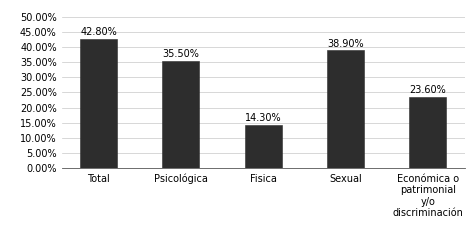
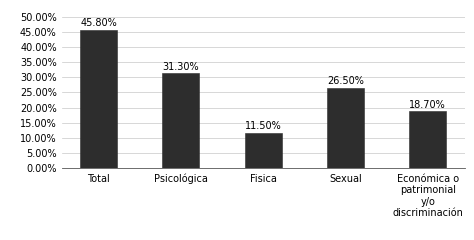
Total: 42.80% -> 45.80%
Psicológica: 35.50% -> 31.30%
Fisica: 14.30% -> 11.50%
Sexual: 38.90% -> 26.50%
Económica o patrimonial y/o discriminación: 23.60% -> 18.70%
